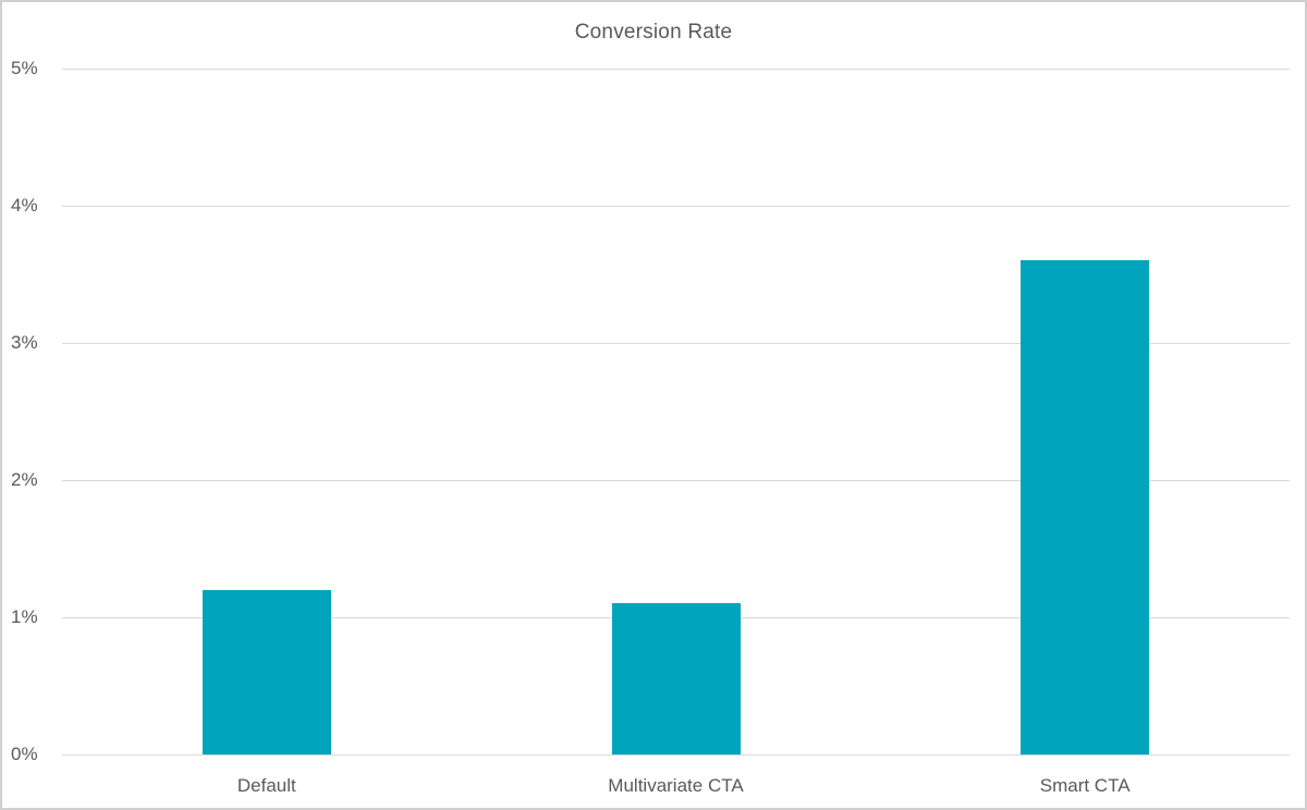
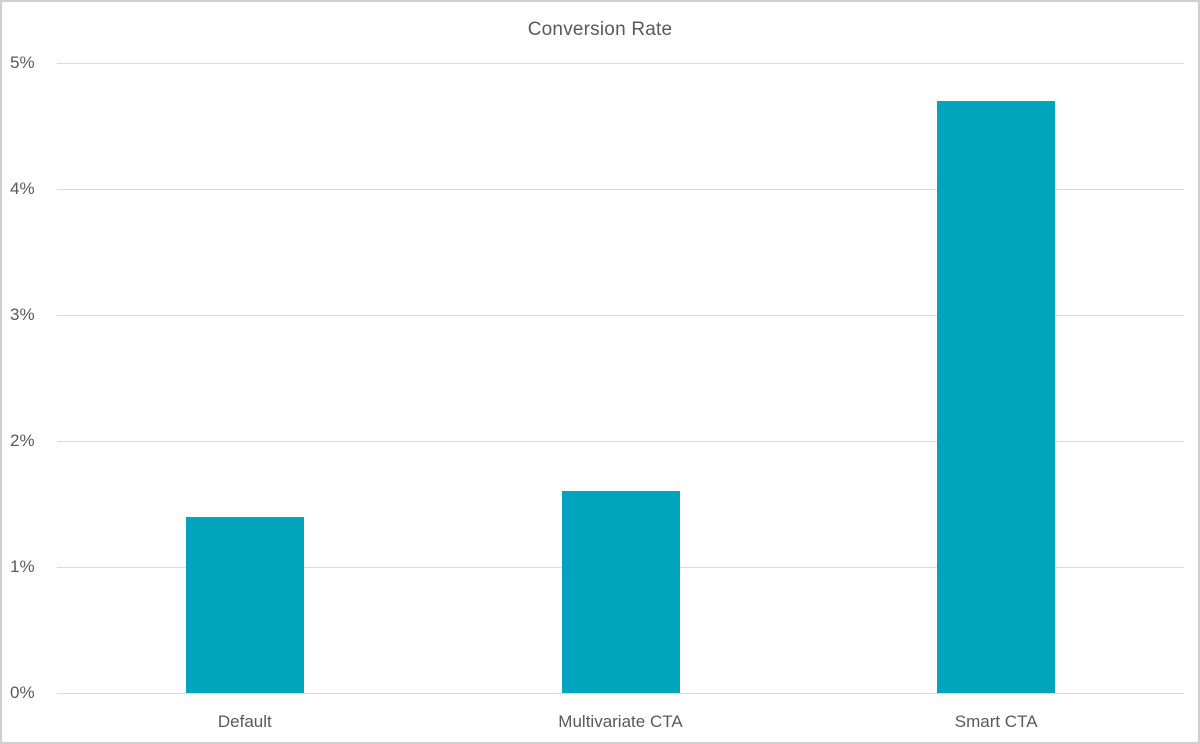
Default: 1.2% -> 1.4%
Multivariate CTA: 1.1% -> 1.6%
Smart CTA: 3.6% -> 4.7%
